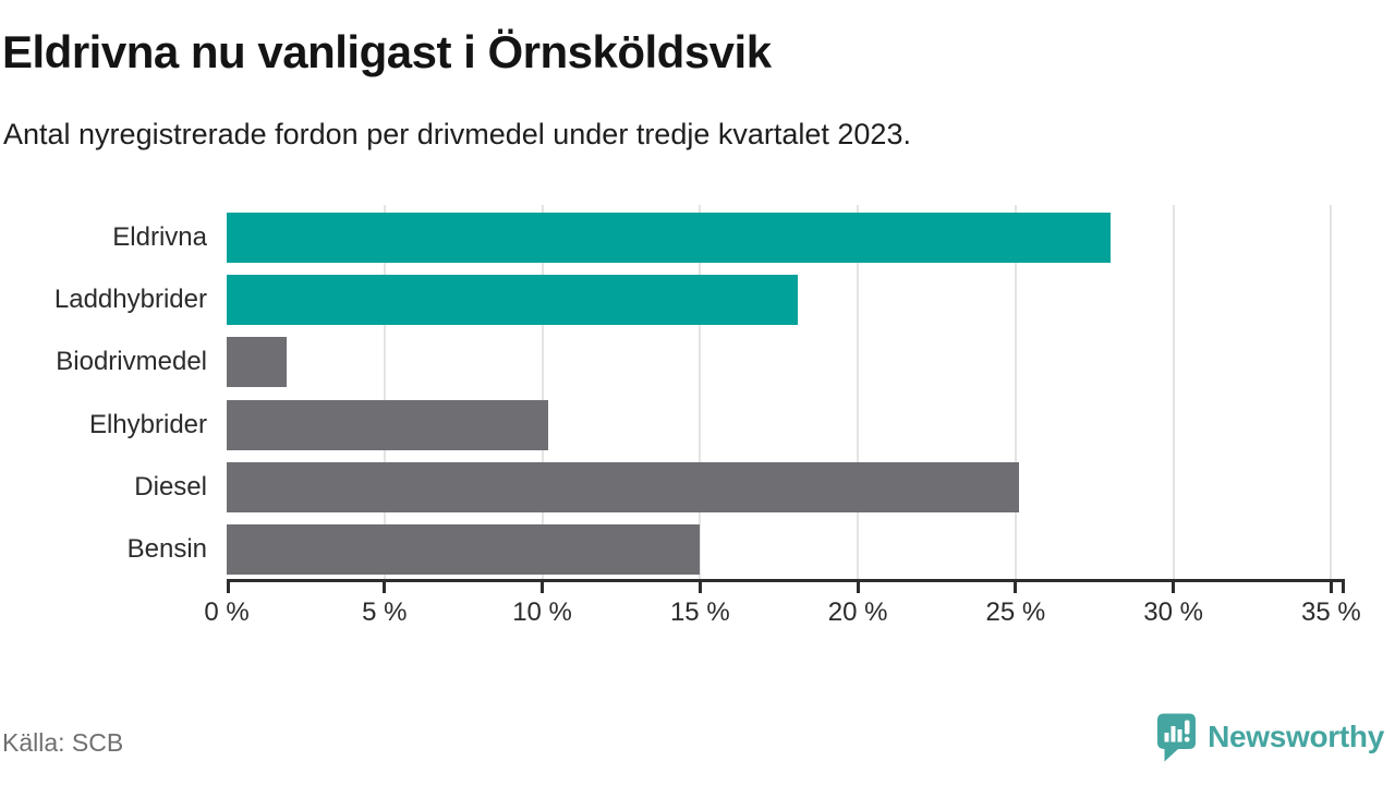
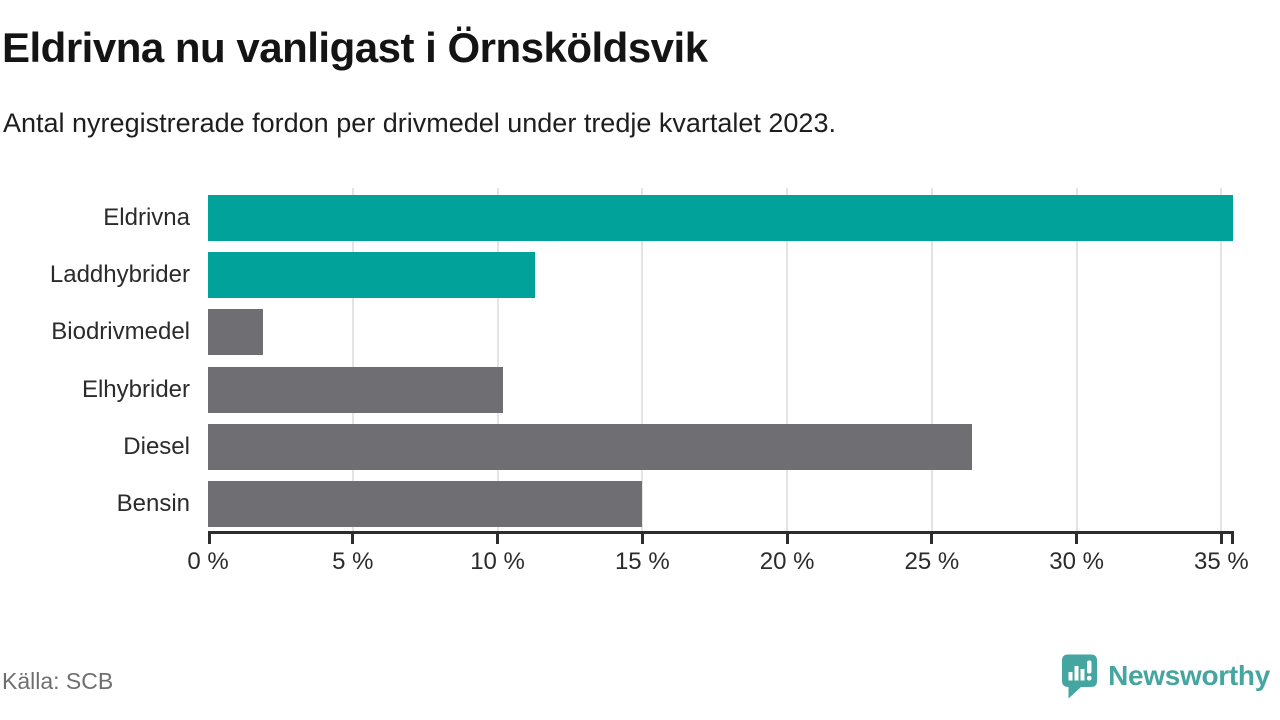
Eldrivna: 28.0% -> 35.4%
Laddhybrider: 18.1% -> 11.3%
Diesel: 25.1% -> 26.4%
